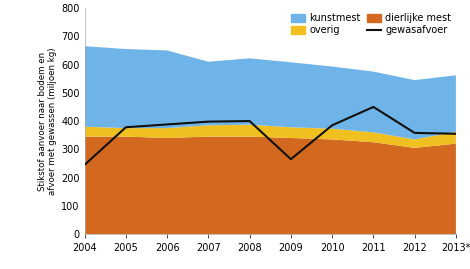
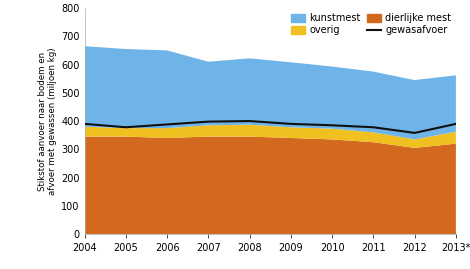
gewasafvoer/2004: 245 -> 390
gewasafvoer/2009: 265 -> 390
gewasafvoer/2011: 450 -> 378
gewasafvoer/2013*: 355 -> 390
